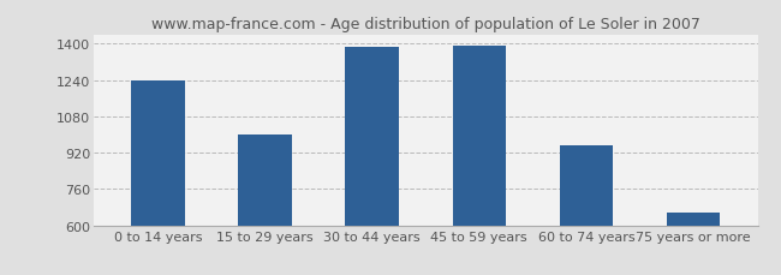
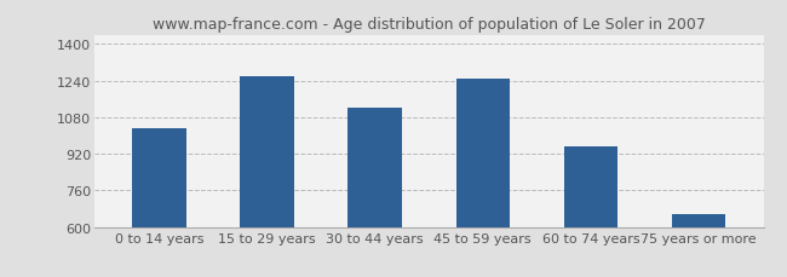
0 to 14 years: 1240 -> 1030
15 to 29 years: 1000 -> 1260
30 to 44 years: 1380 -> 1120
45 to 59 years: 1390 -> 1250
